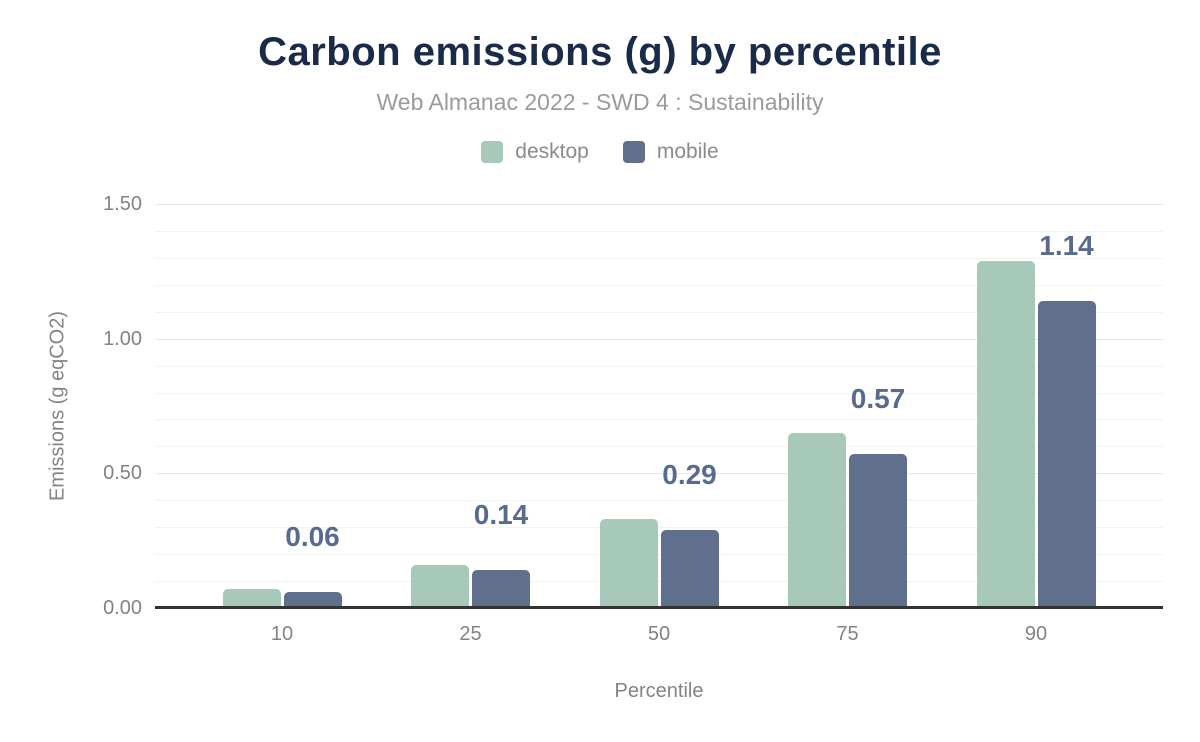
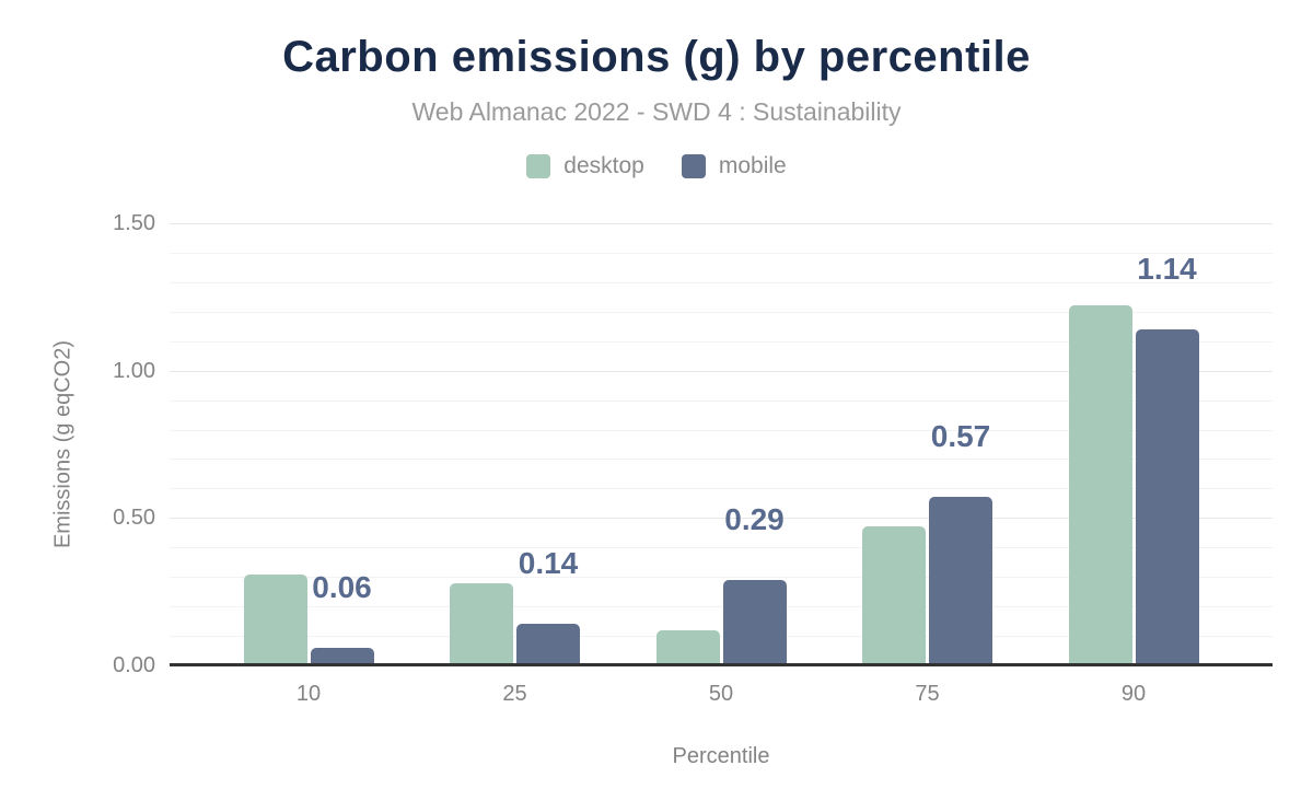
desktop/10: 0.07 -> 0.31
desktop/25: 0.16 -> 0.28
desktop/50: 0.33 -> 0.12
desktop/75: 0.65 -> 0.47
desktop/90: 1.29 -> 1.22
